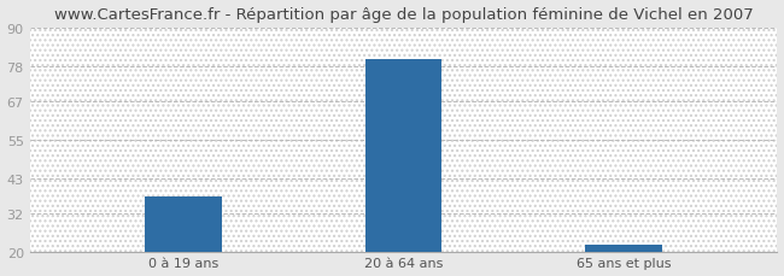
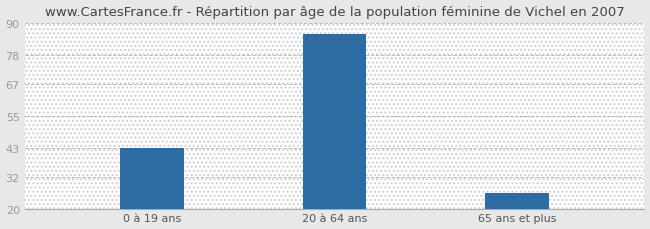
0 à 19 ans: 37 -> 43
20 à 64 ans: 80 -> 86
65 ans et plus: 22 -> 26
